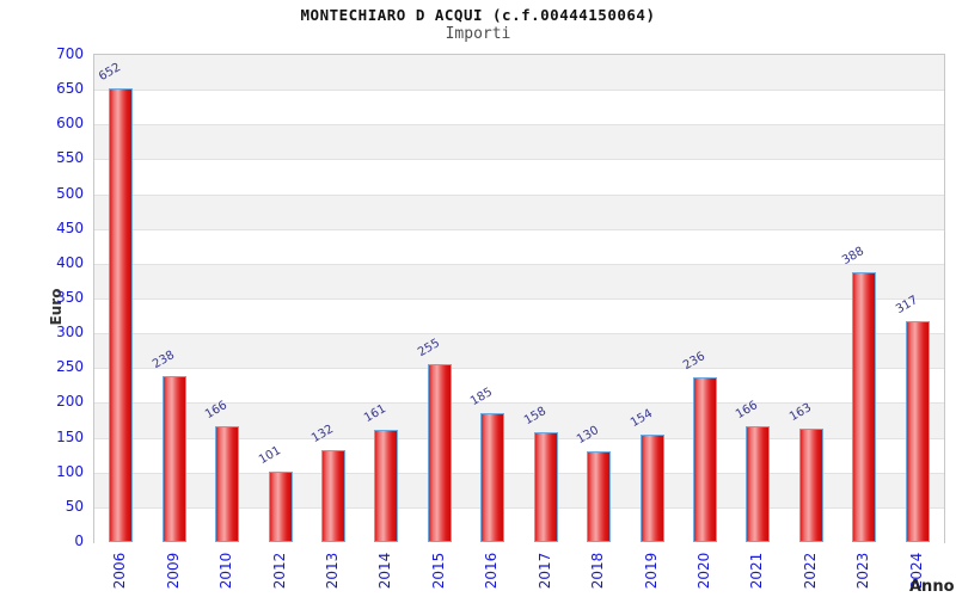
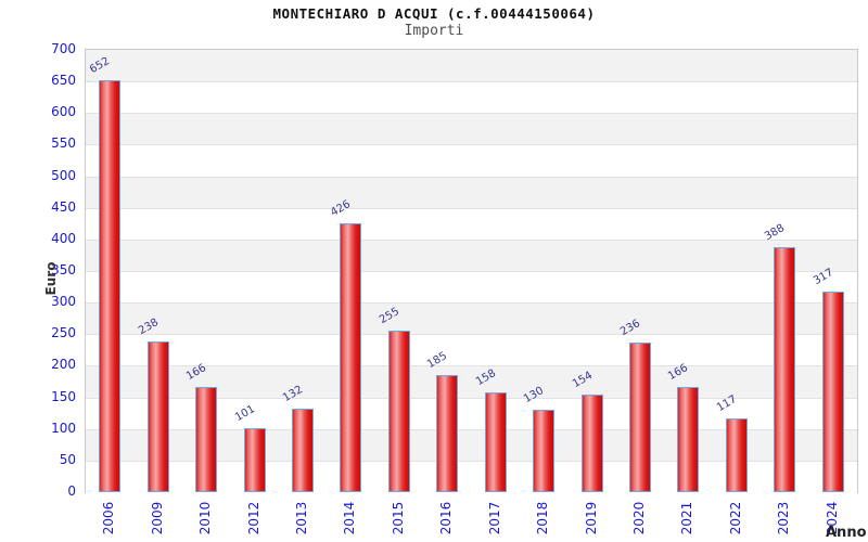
2014: 161 -> 426
2022: 163 -> 117
